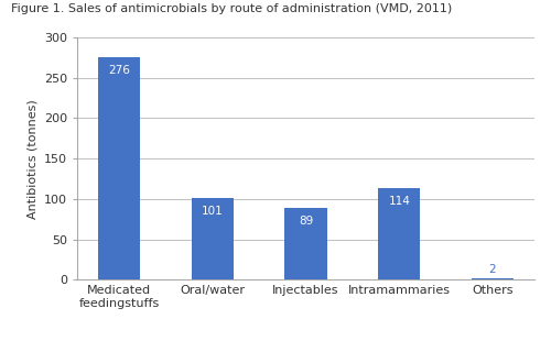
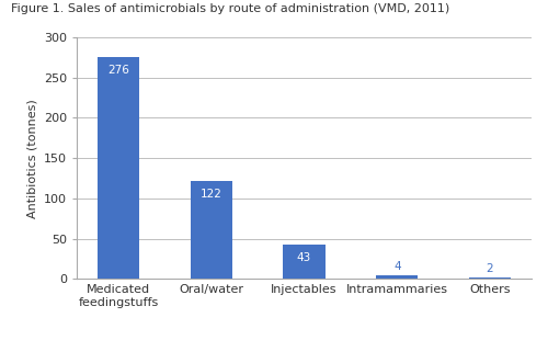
Oral/water: 101 -> 122
Injectables: 89 -> 43
Intramammaries: 114 -> 4
